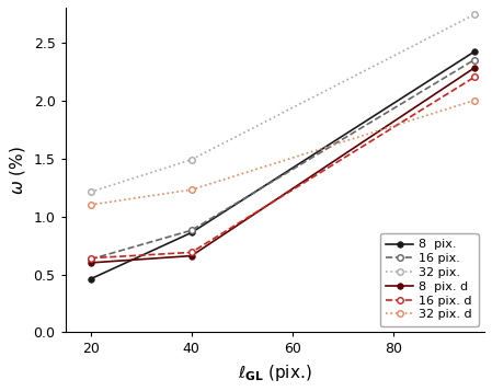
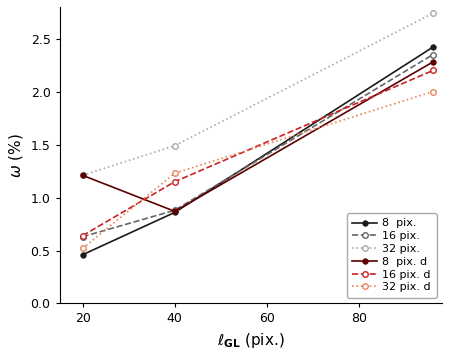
8 pix. d/20: 0.60 -> 1.21
32 pix. d/20: 1.10 -> 0.52
8 pix. d/40: 0.66 -> 0.87
16 pix. d/40: 0.69 -> 1.15
